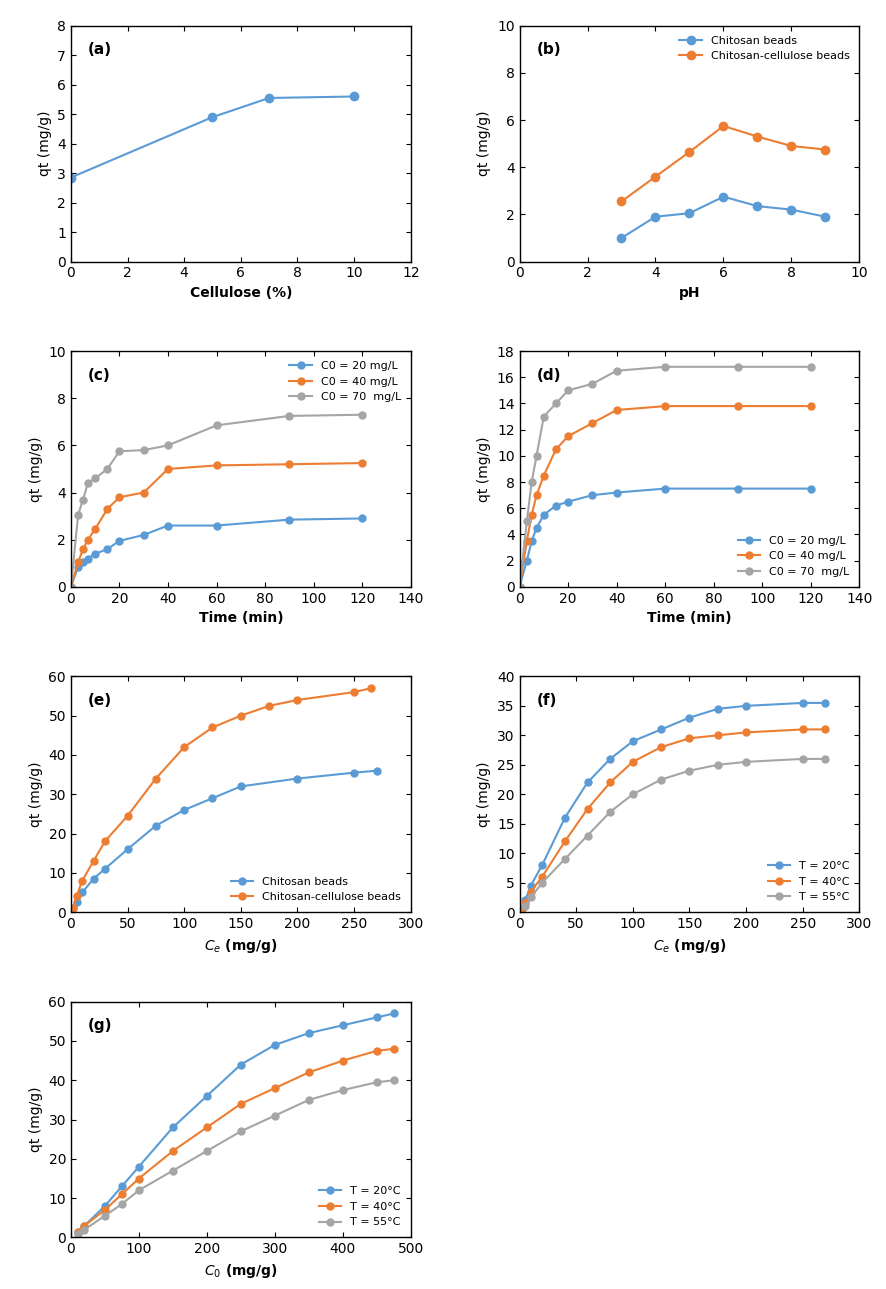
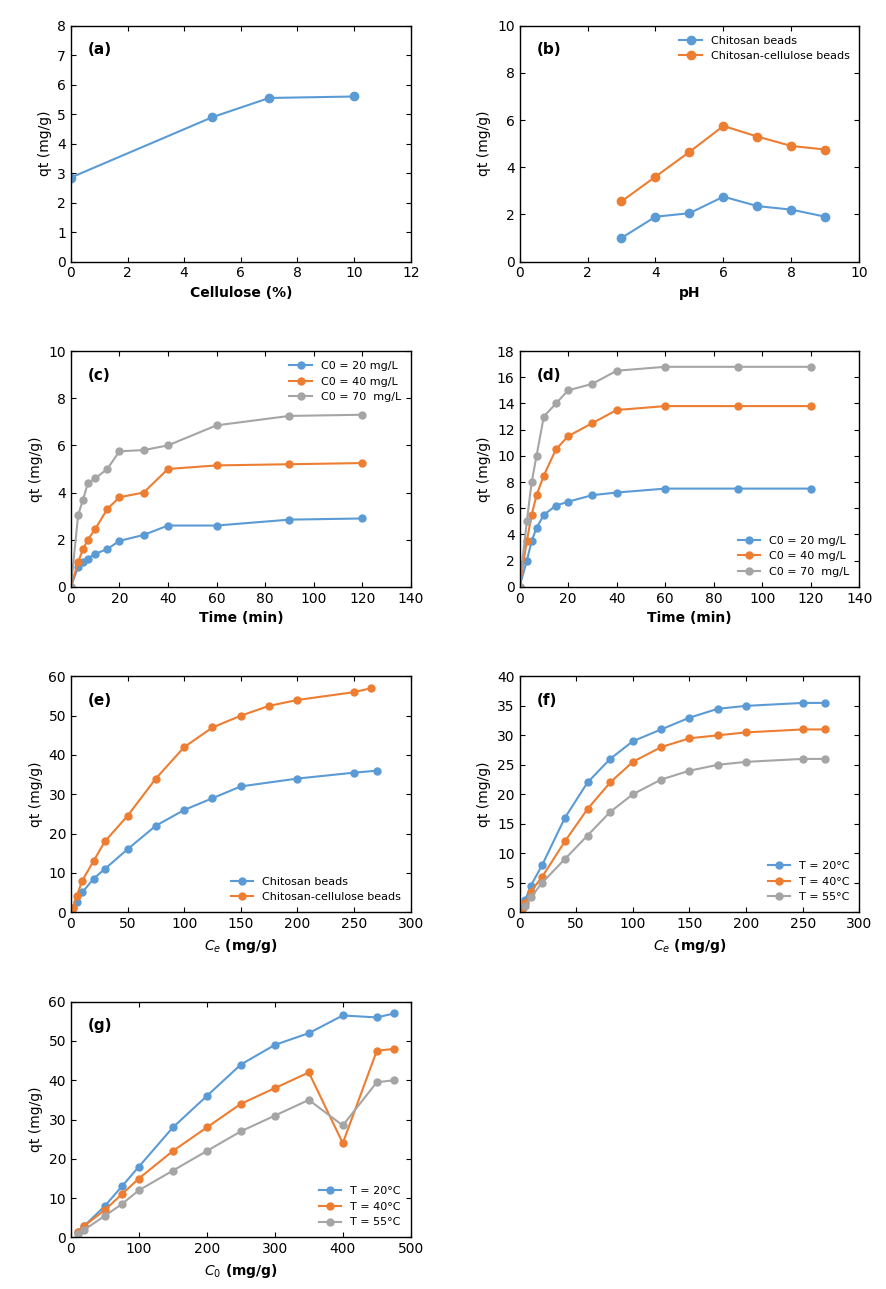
T = 20°C/400: 54.0 -> 56.5
T = 40°C/400: 45.0 -> 24.0
T = 55°C/400: 37.5 -> 28.5
